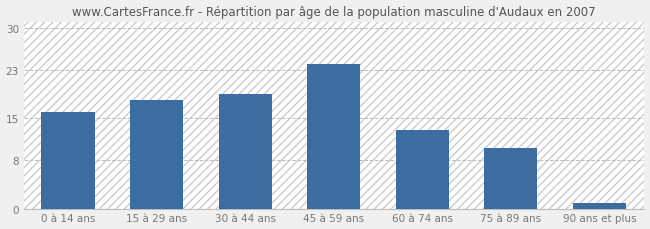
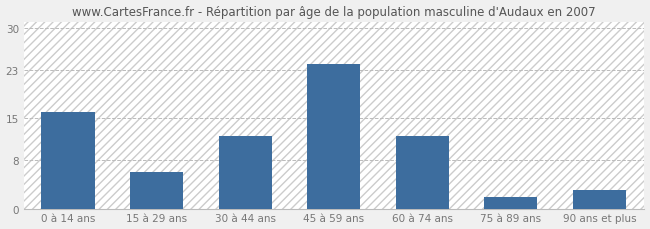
15 à 29 ans: 18 -> 6
30 à 44 ans: 19 -> 12
60 à 74 ans: 13 -> 12
75 à 89 ans: 10 -> 2
90 ans et plus: 1 -> 3
